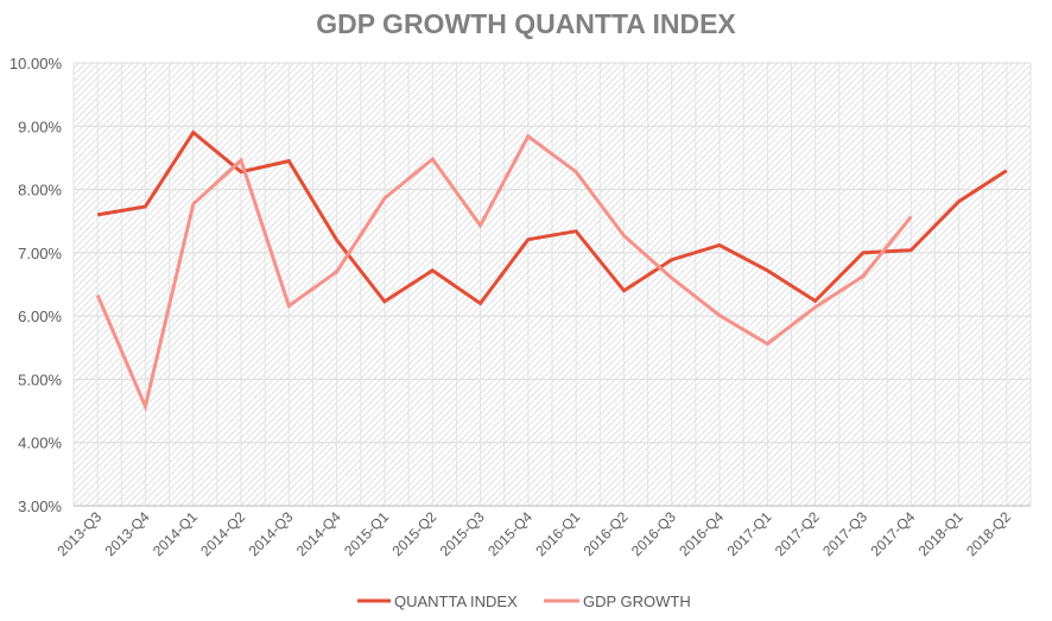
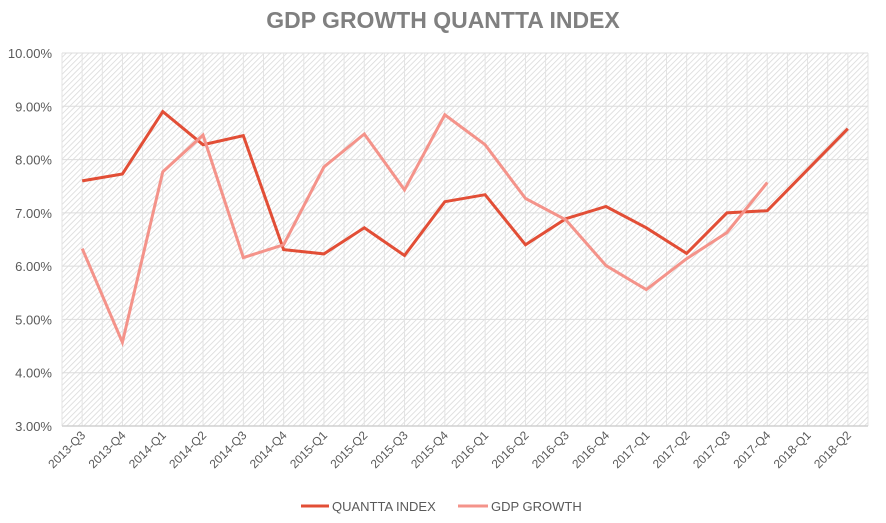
QUANTTA INDEX/2014-Q4: 7.2% -> 6.3%
GDP GROWTH/2014-Q4: 6.7% -> 6.4%
GDP GROWTH/2016-Q3: 6.6% -> 6.9%
QUANTTA INDEX/2018-Q2: 8.3% -> 8.6%
